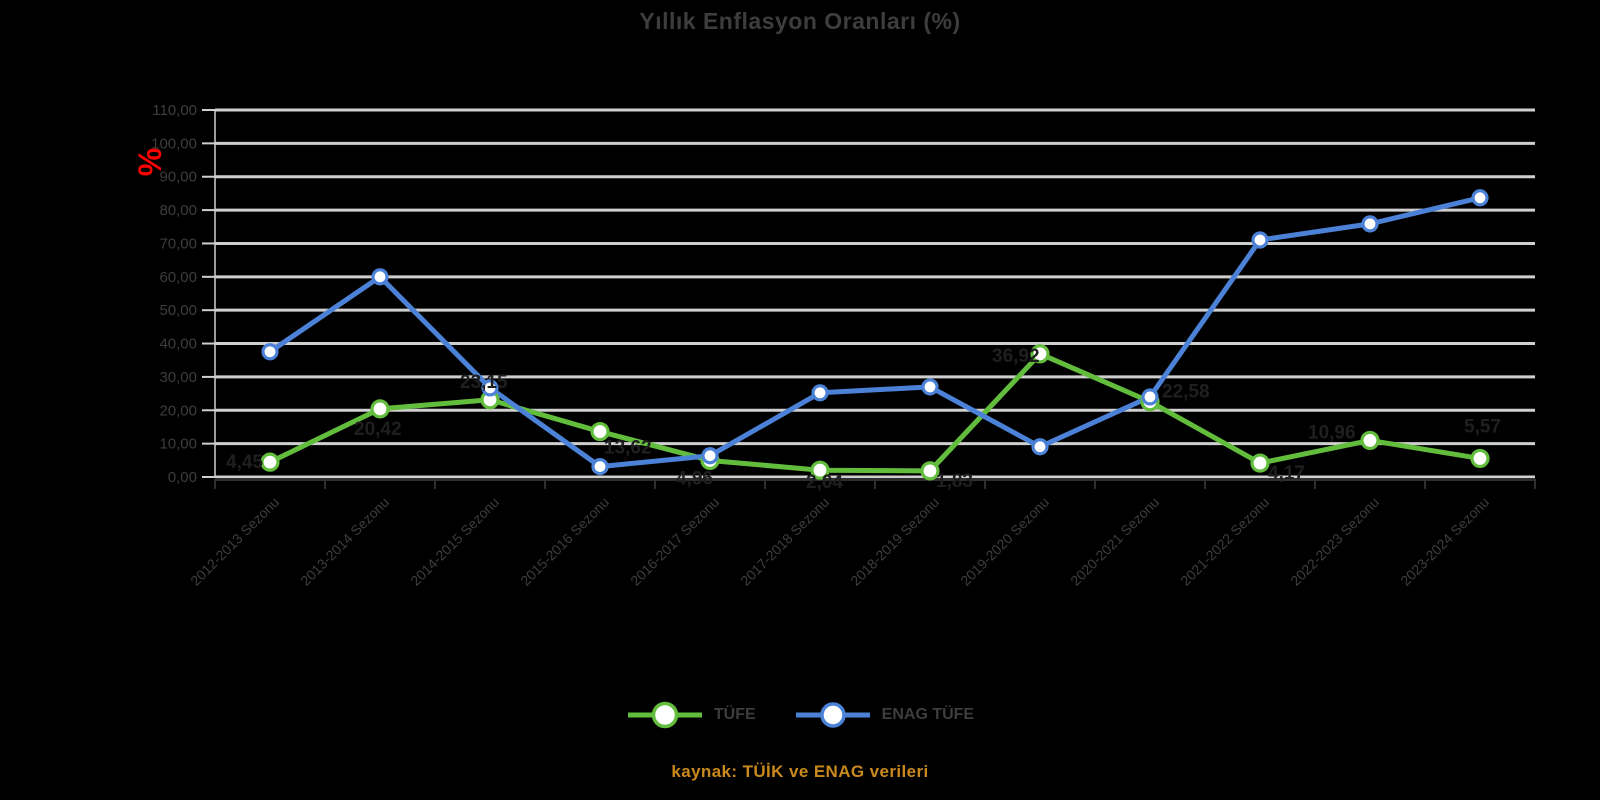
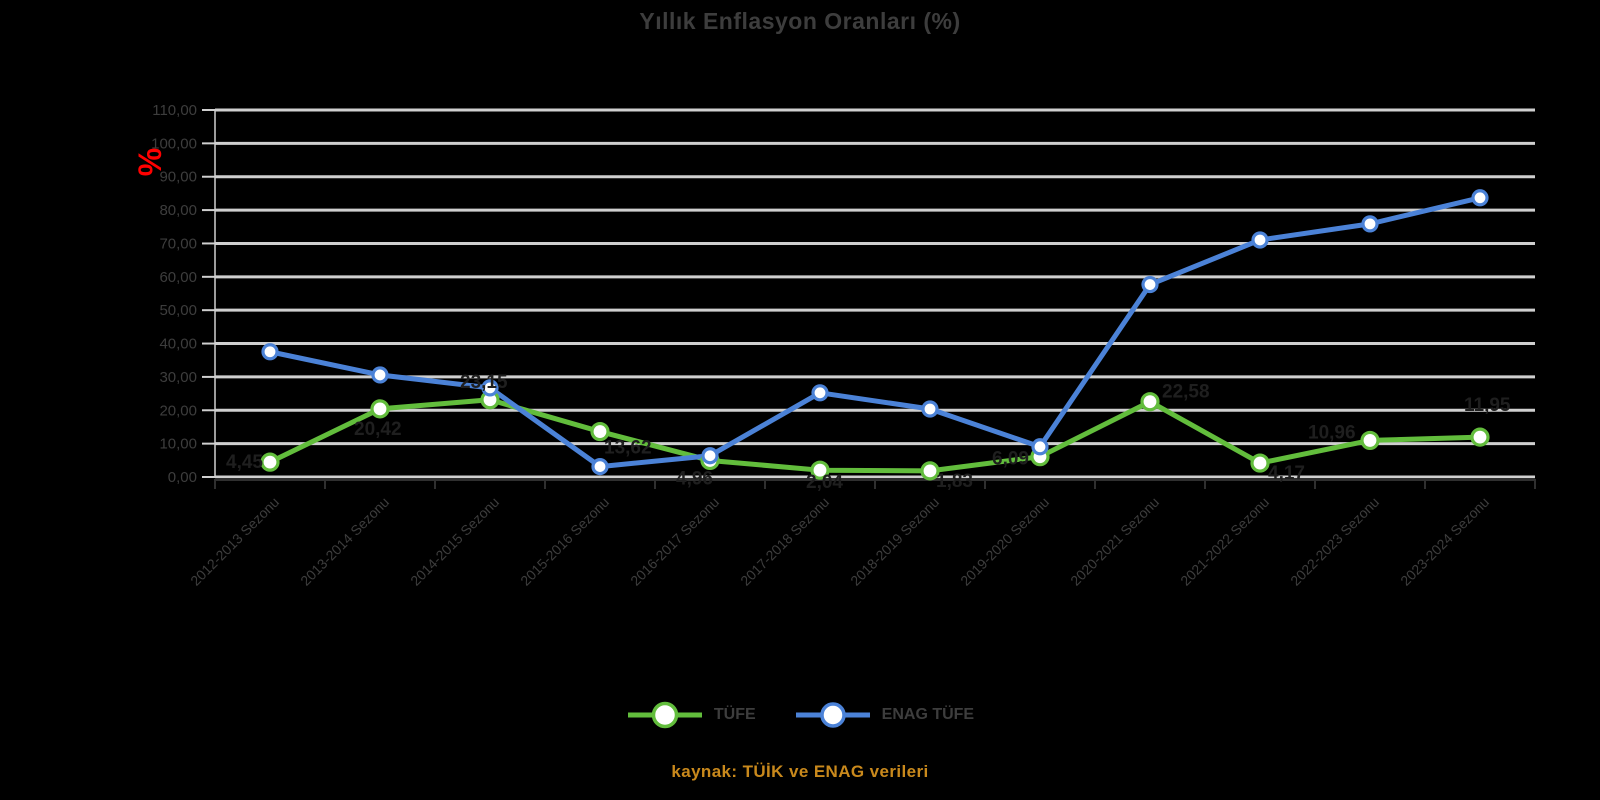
ENAG TÜFE/2013-2014 Sezonu: 60 -> 31
ENAG TÜFE/2018-2019 Sezonu: 27 -> 20
TÜFE/2019-2020 Sezonu: 36,92 -> 6,09
ENAG TÜFE/2020-2021 Sezonu: 24 -> 58
TÜFE/2023-2024 Sezonu: 5,57 -> 11,95
